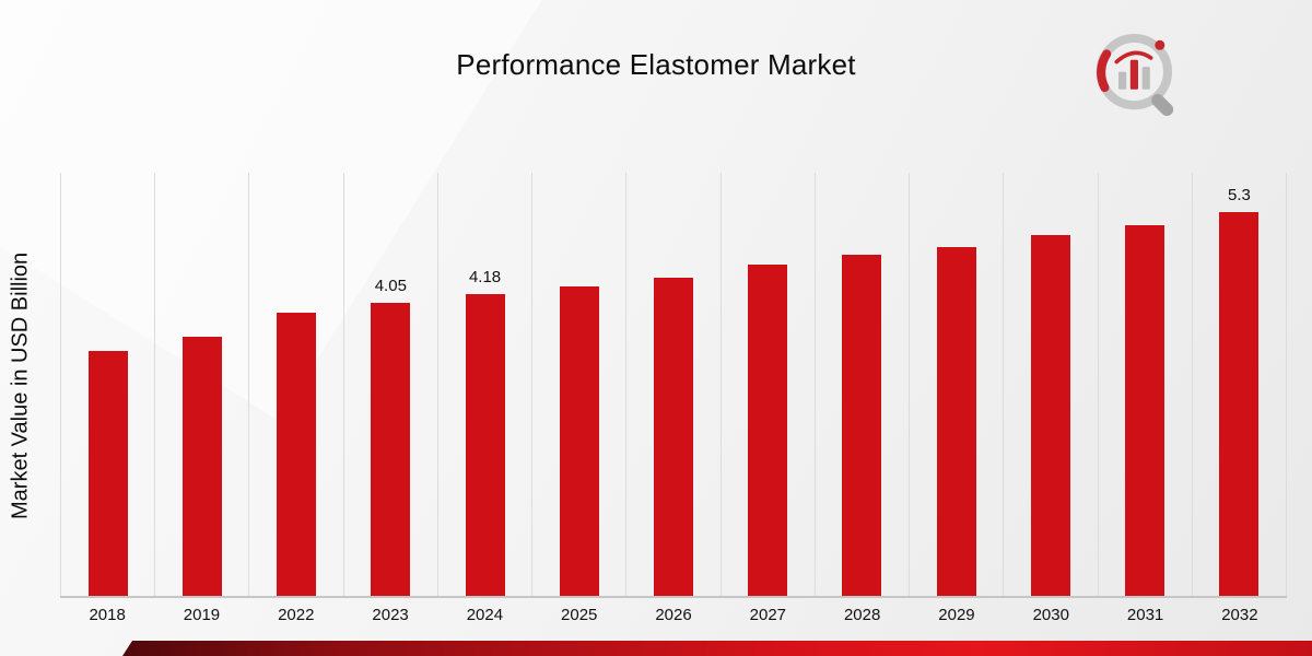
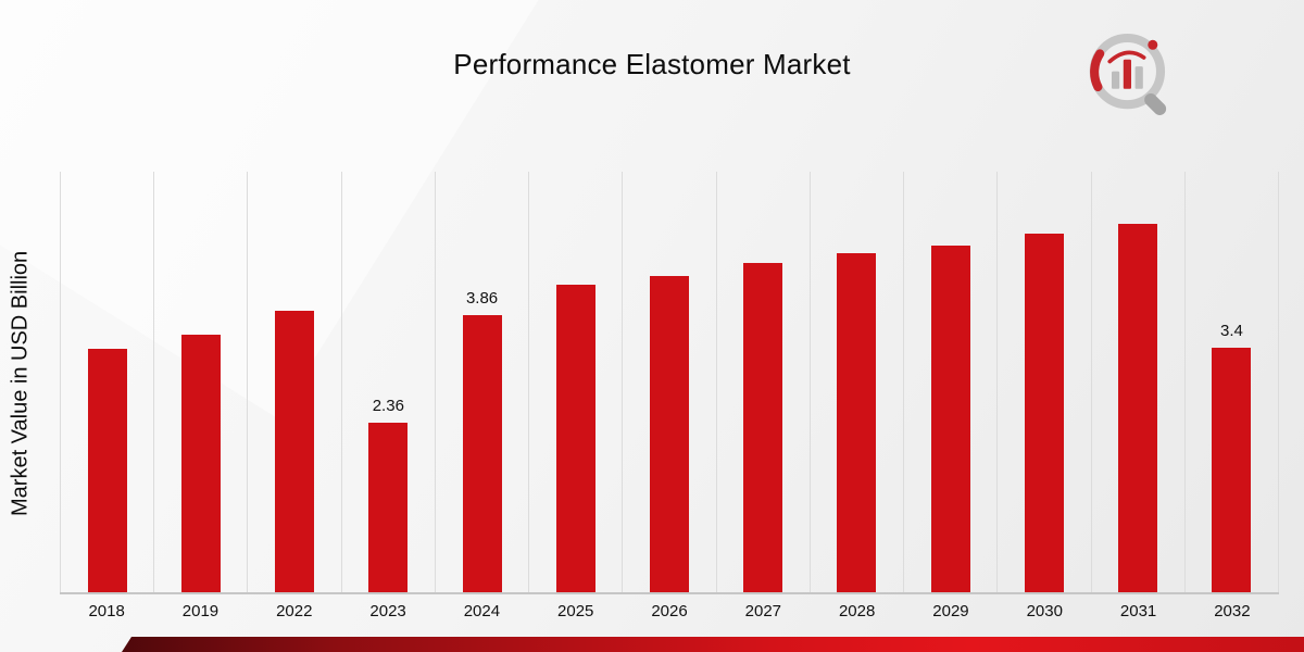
2023: 4.05 -> 2.36
2024: 4.18 -> 3.86
2032: 5.3 -> 3.4
